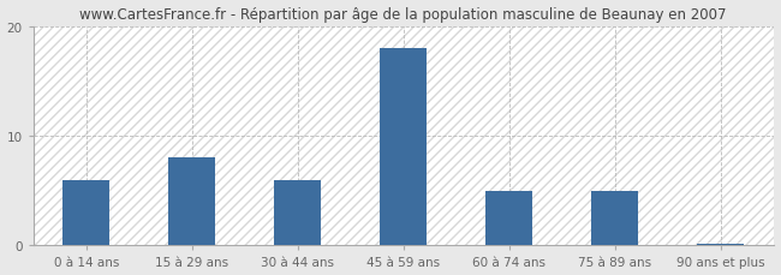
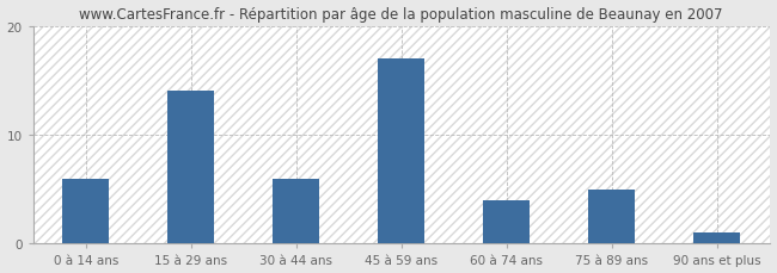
15 à 29 ans: 8.0 -> 14.0
45 à 59 ans: 18.0 -> 17.0
60 à 74 ans: 5.0 -> 4.0
90 ans et plus: 0.2 -> 1.0
